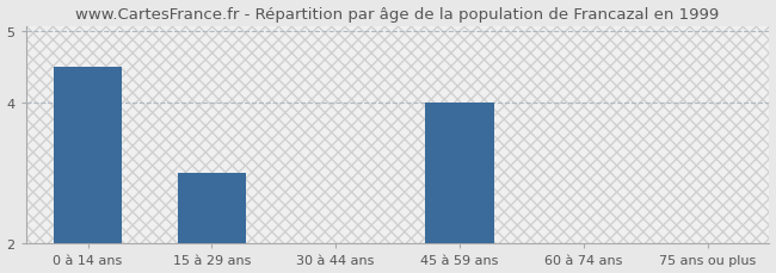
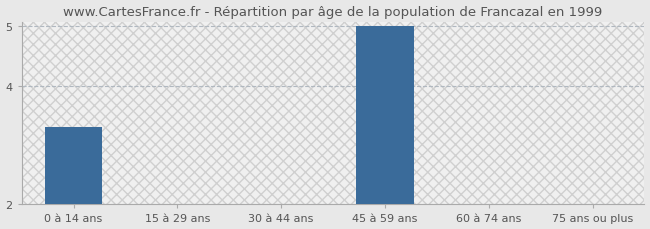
0 à 14 ans: 4.5 -> 3.3
15 à 29 ans: 3.0 -> 2.0
45 à 59 ans: 4.0 -> 5.0
